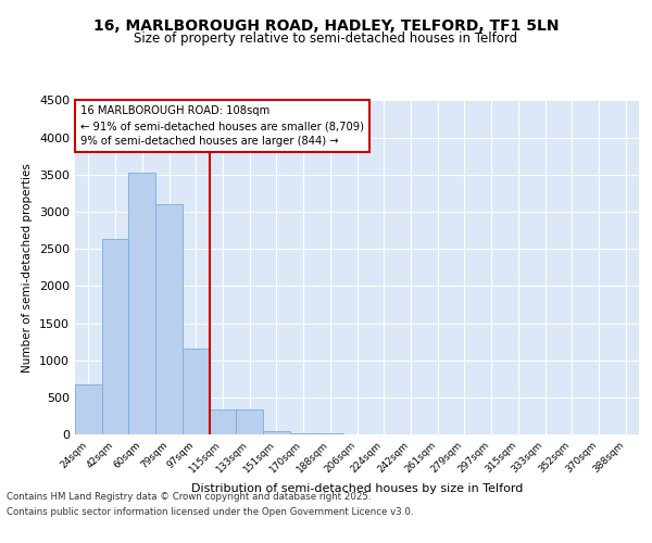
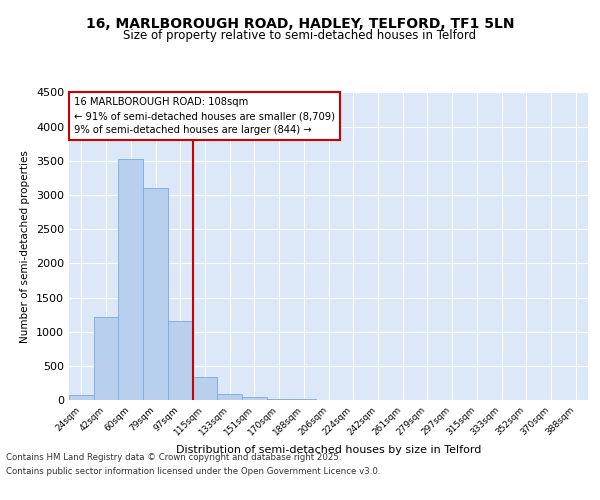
24sqm: 680 -> 80
42sqm: 2640 -> 1220
133sqm: 340 -> 90
